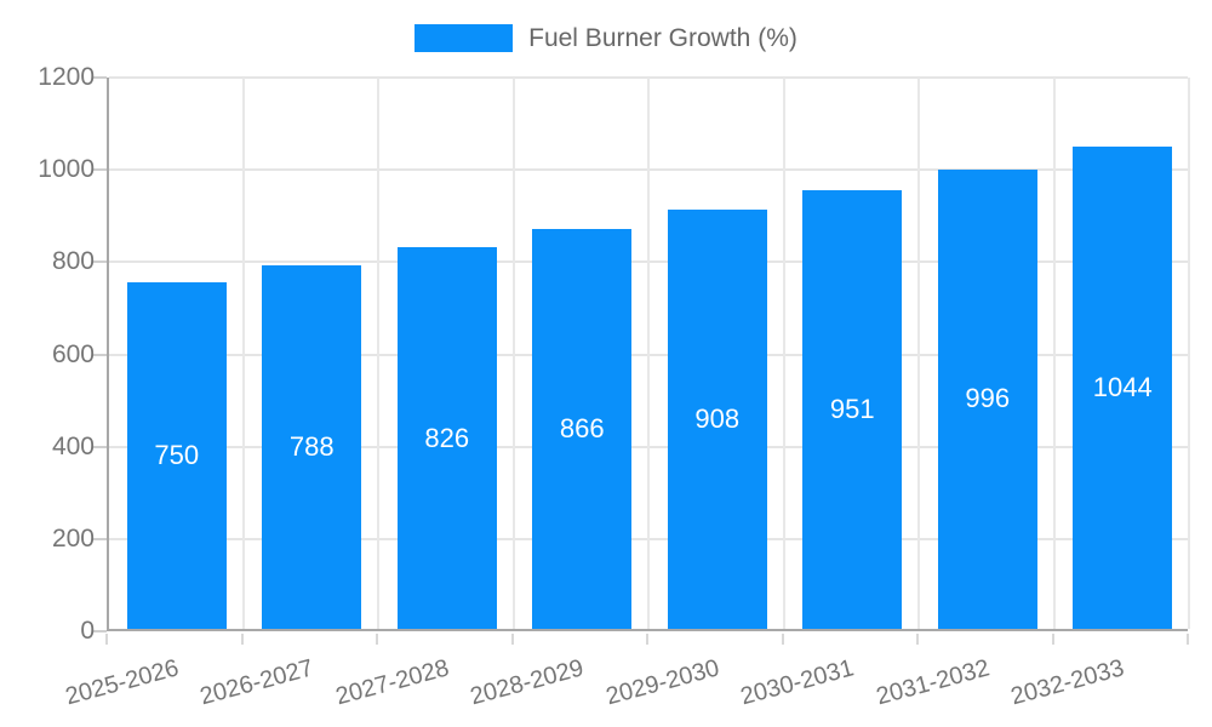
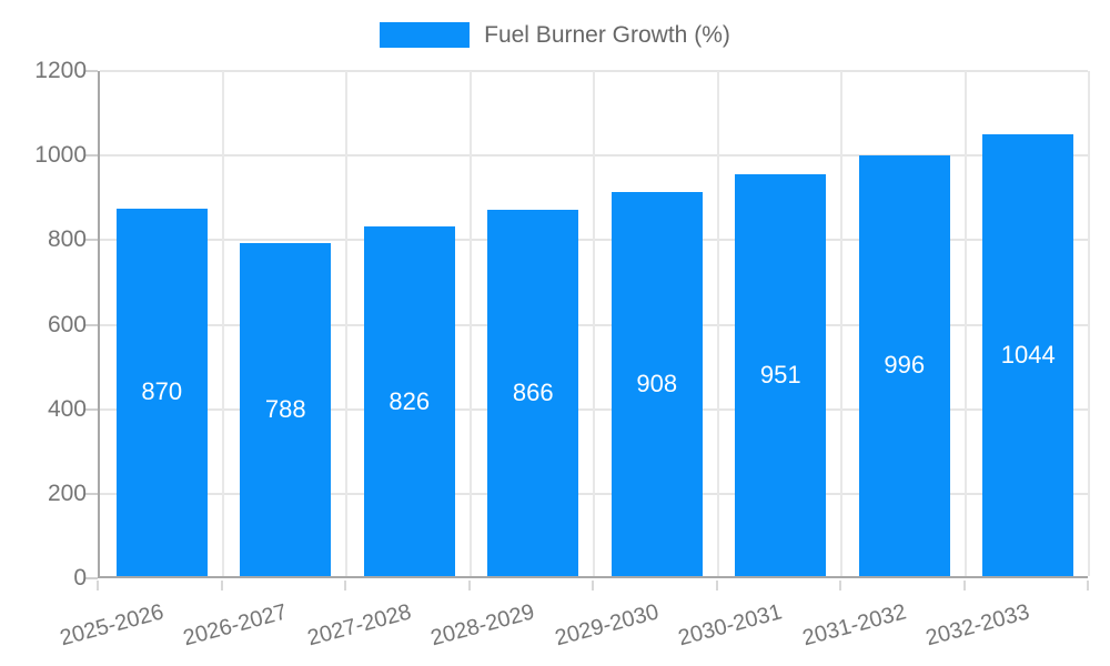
2025-2026: 750 -> 870
